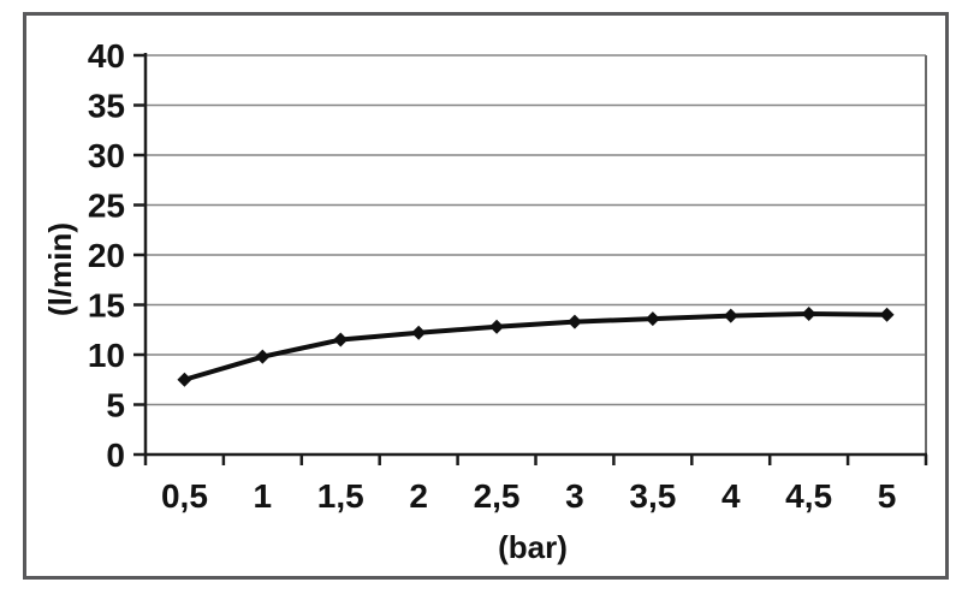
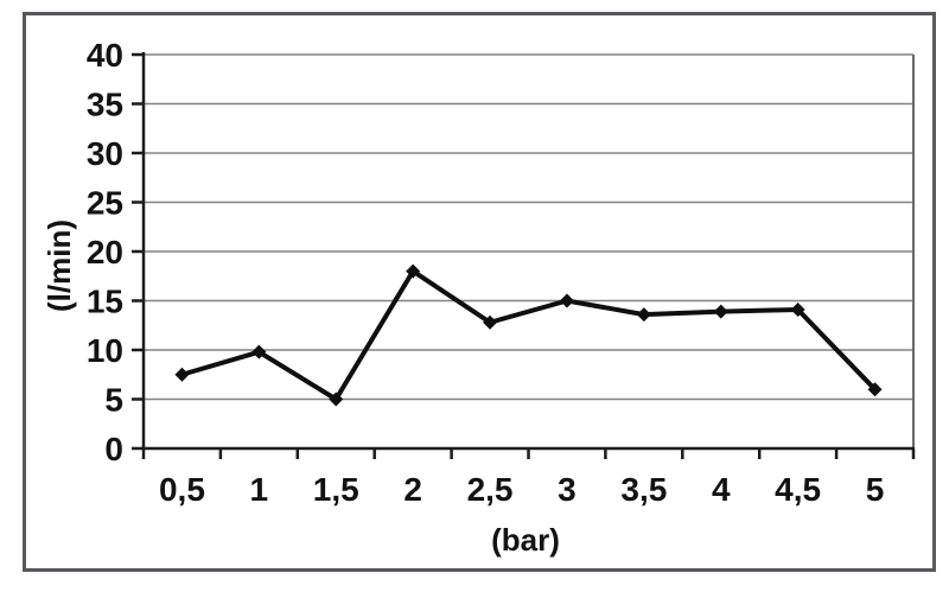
1,5: 12 -> 5
2: 12 -> 18
3: 13 -> 15
5: 14 -> 6
